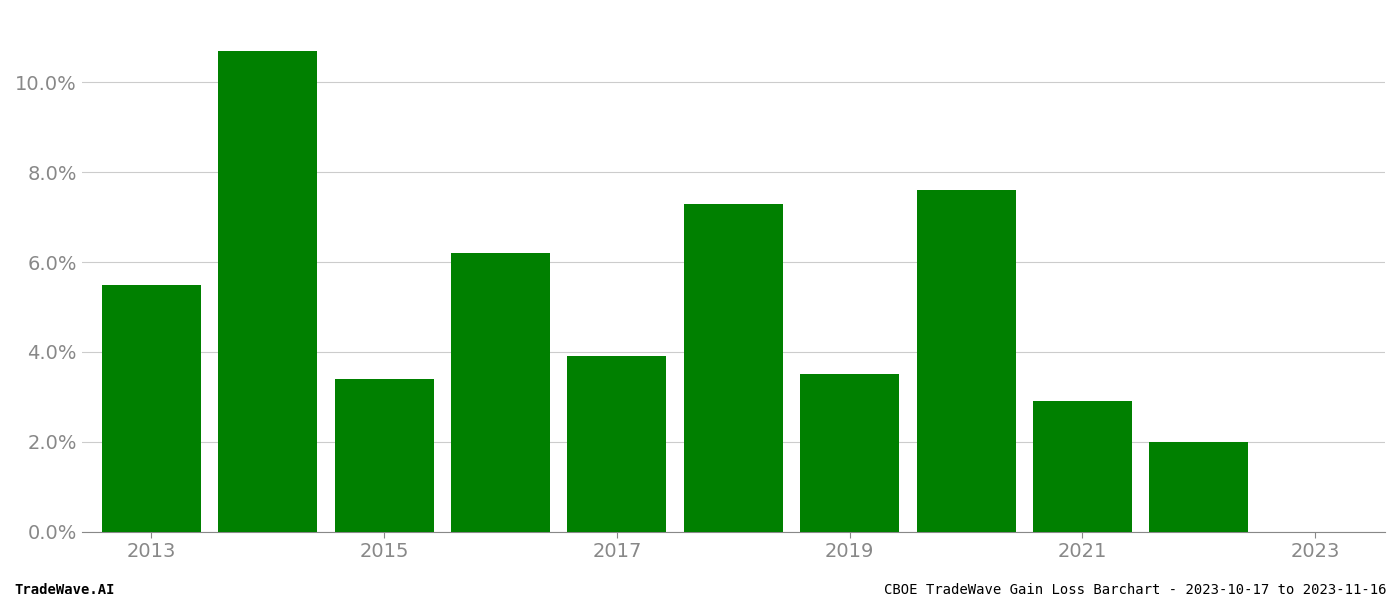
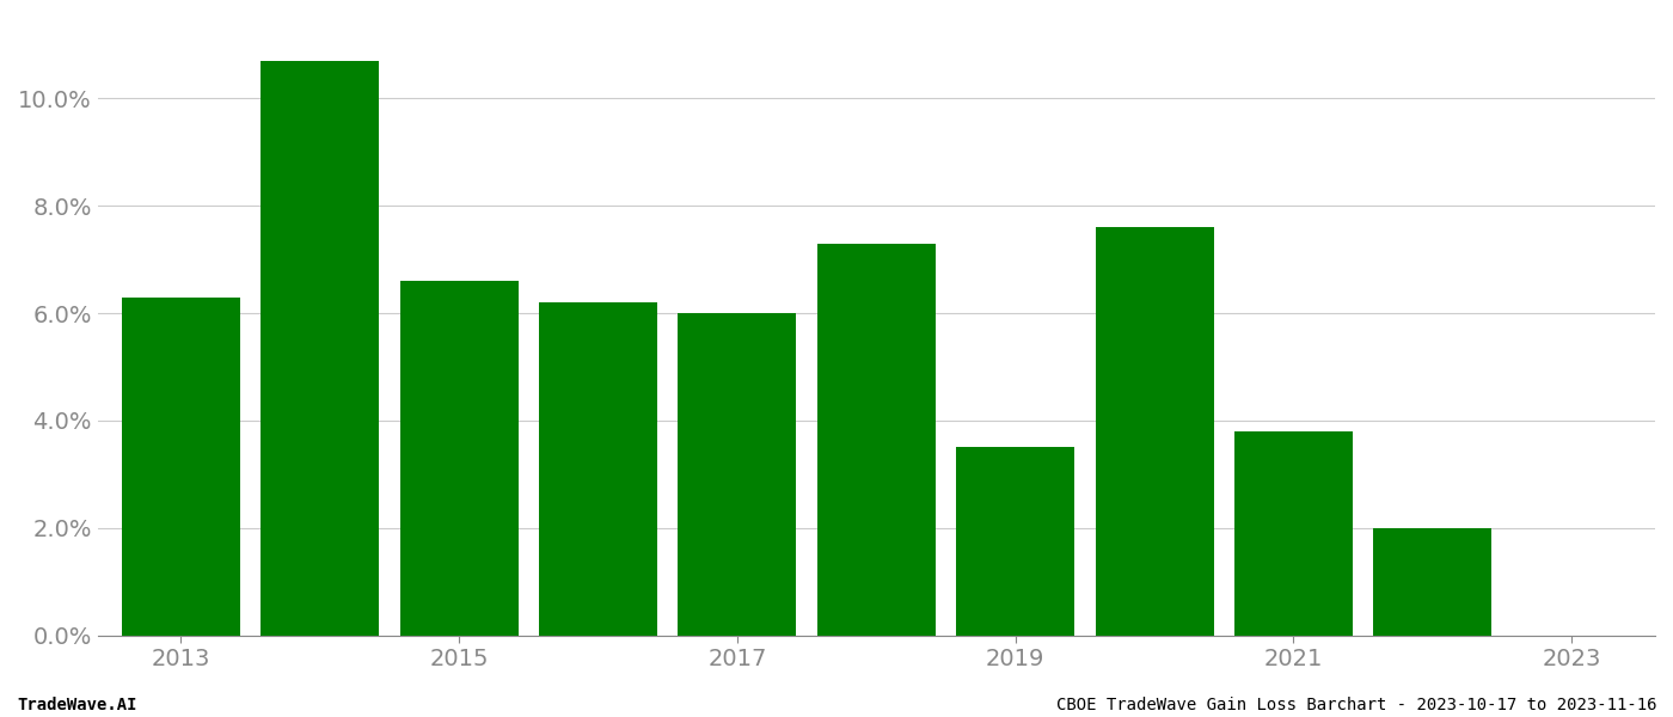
2013: 5.5% -> 6.3%
2015: 3.4% -> 6.6%
2017: 3.9% -> 6.0%
2021: 2.9% -> 3.8%
